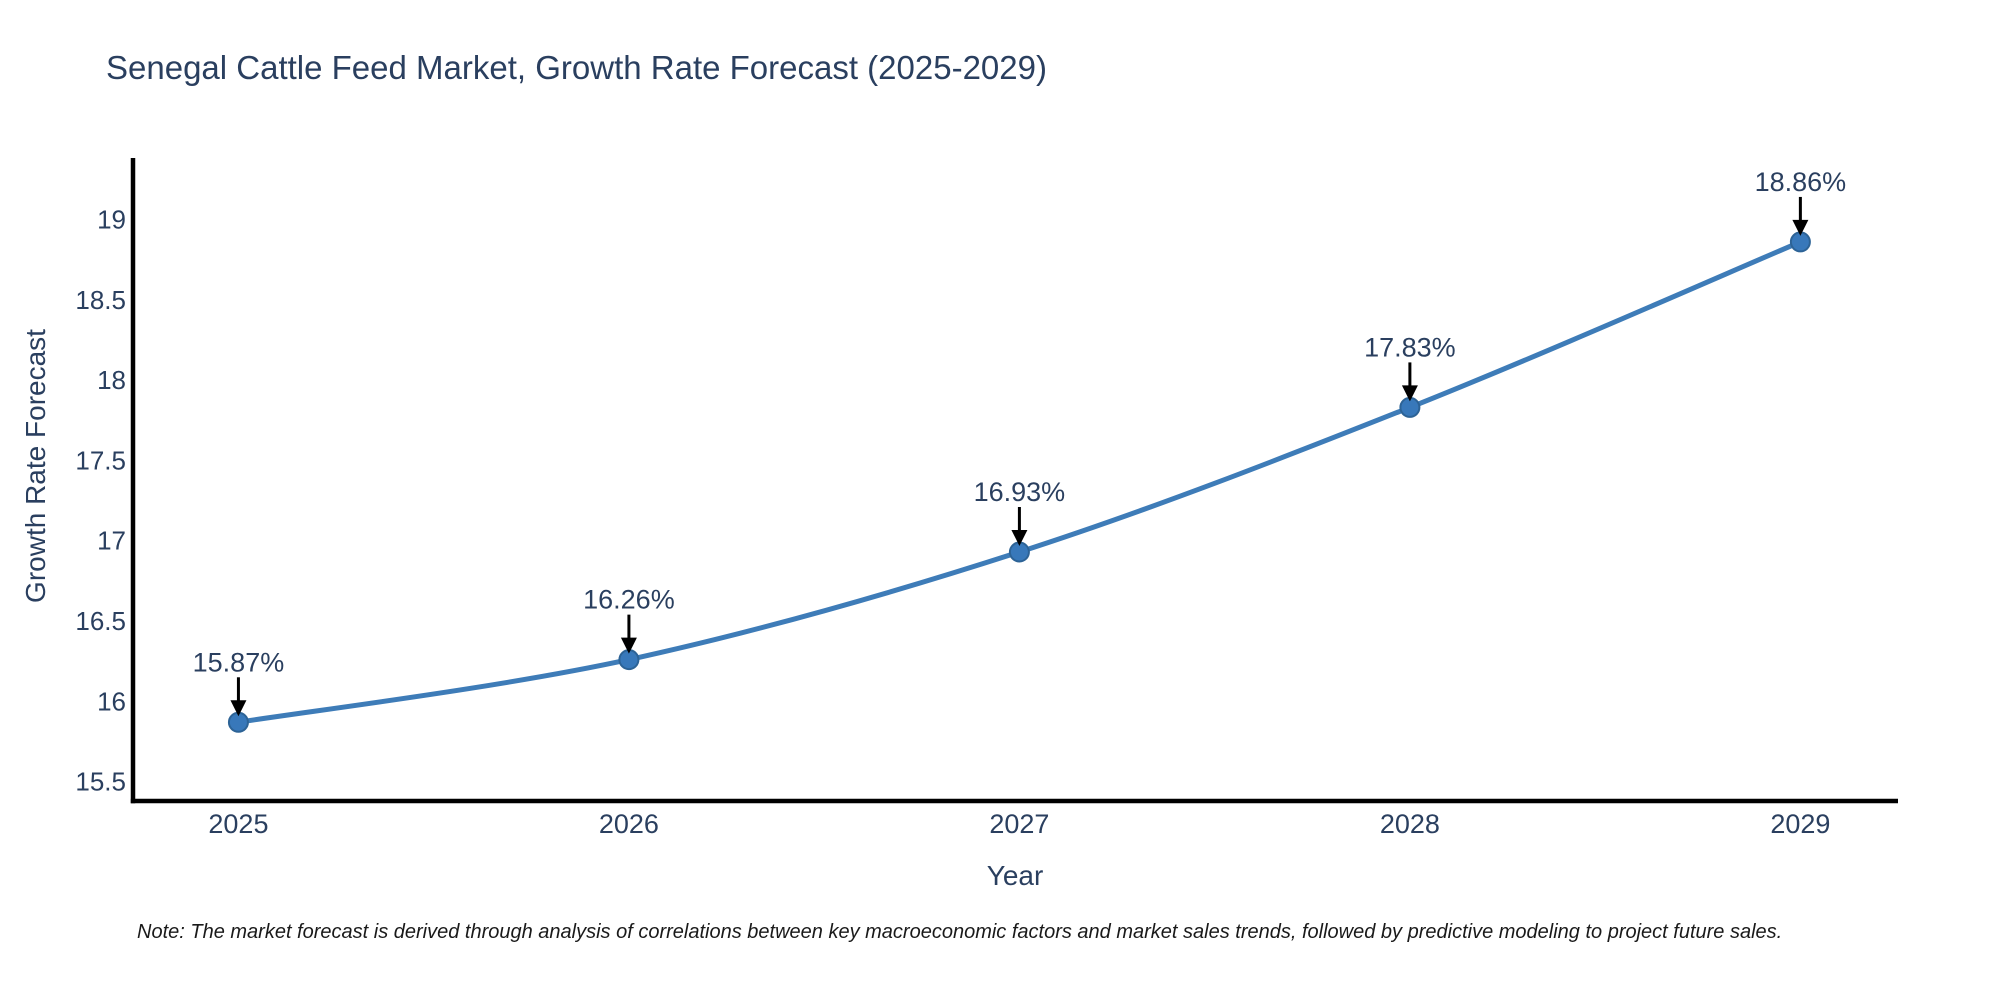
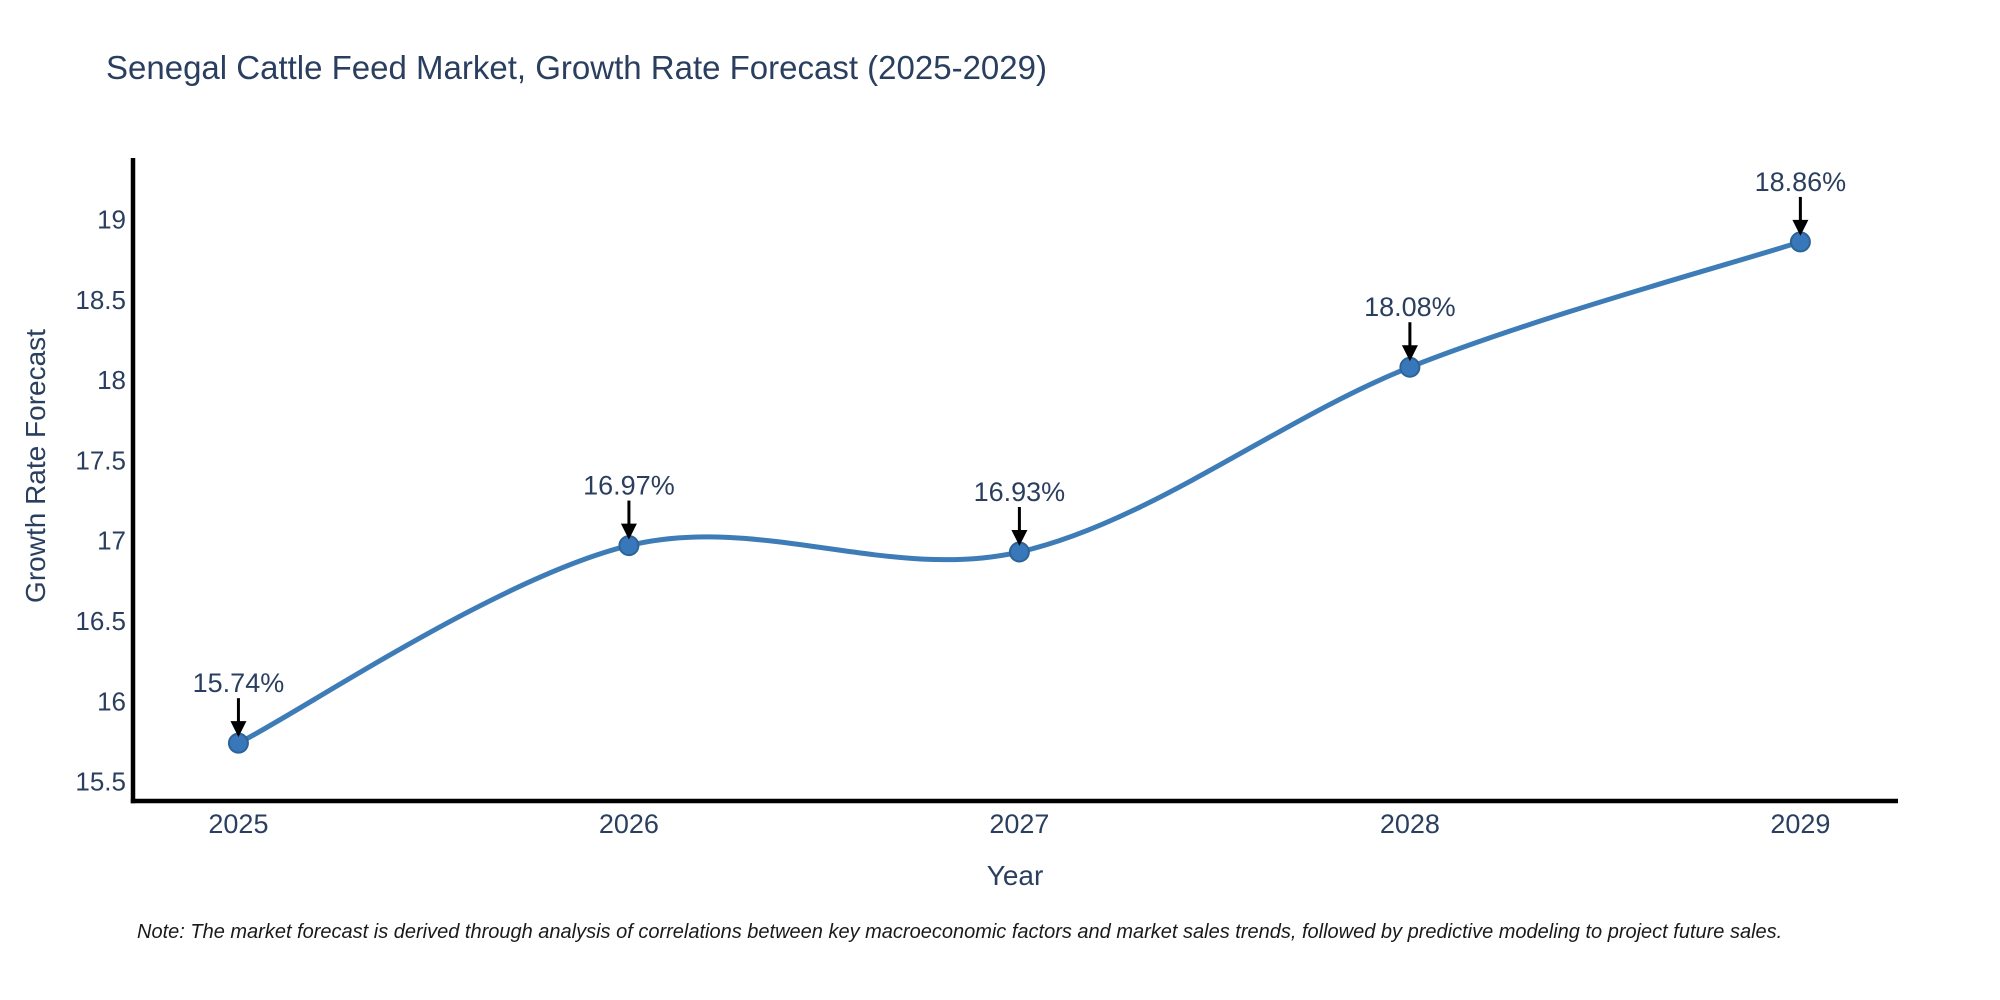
2025: 15.87% -> 15.74%
2026: 16.26% -> 16.97%
2028: 17.83% -> 18.08%
